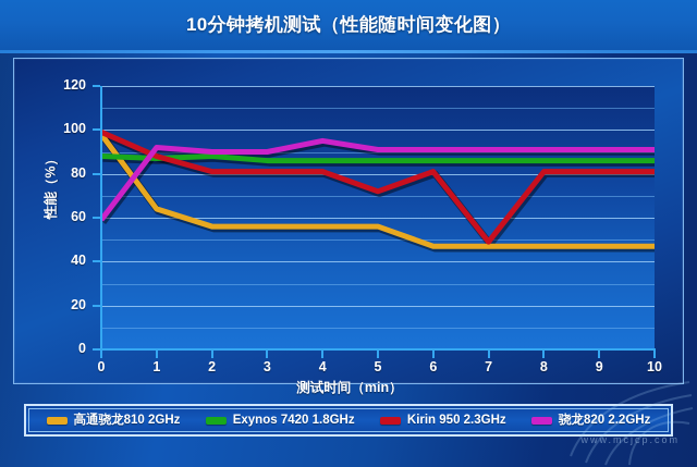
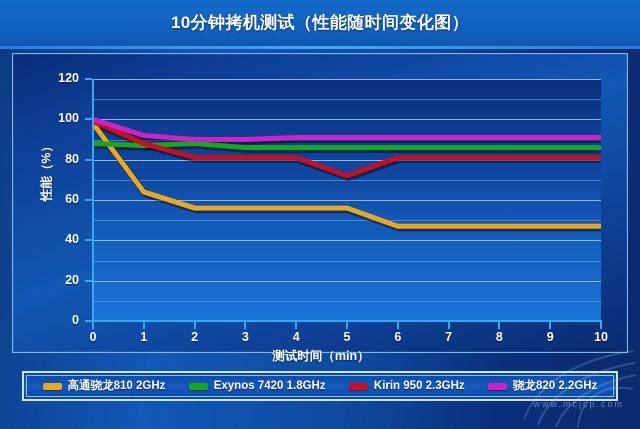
骁龙820 2.2GHz/0: 59 -> 100
骁龙820 2.2GHz/4: 95 -> 91
Kirin 950 2.3GHz/7: 49 -> 81
